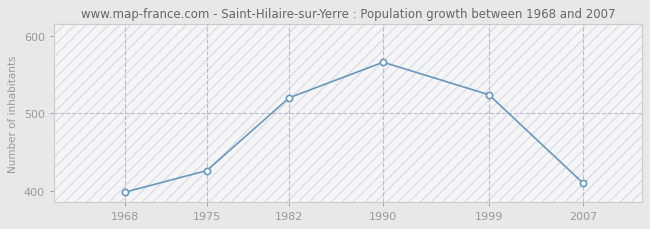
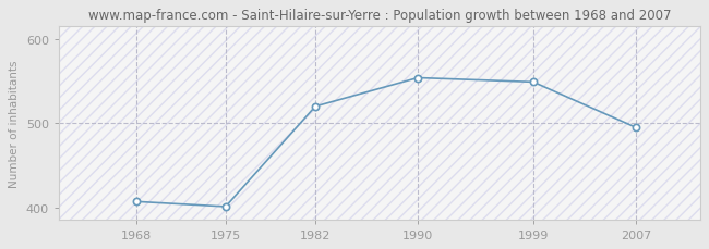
1968: 398 -> 407
1975: 426 -> 401
1990: 566 -> 554
1999: 524 -> 549
2007: 410 -> 495
